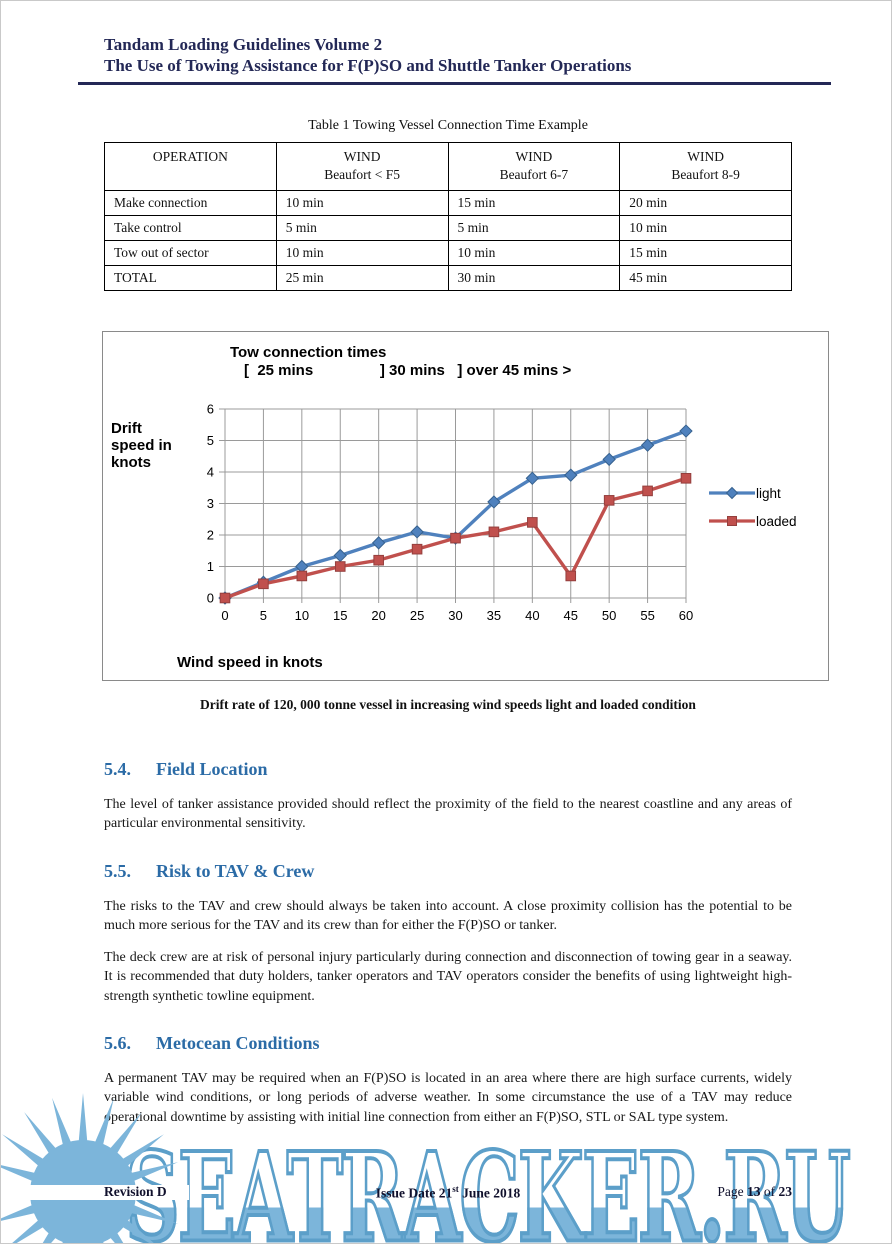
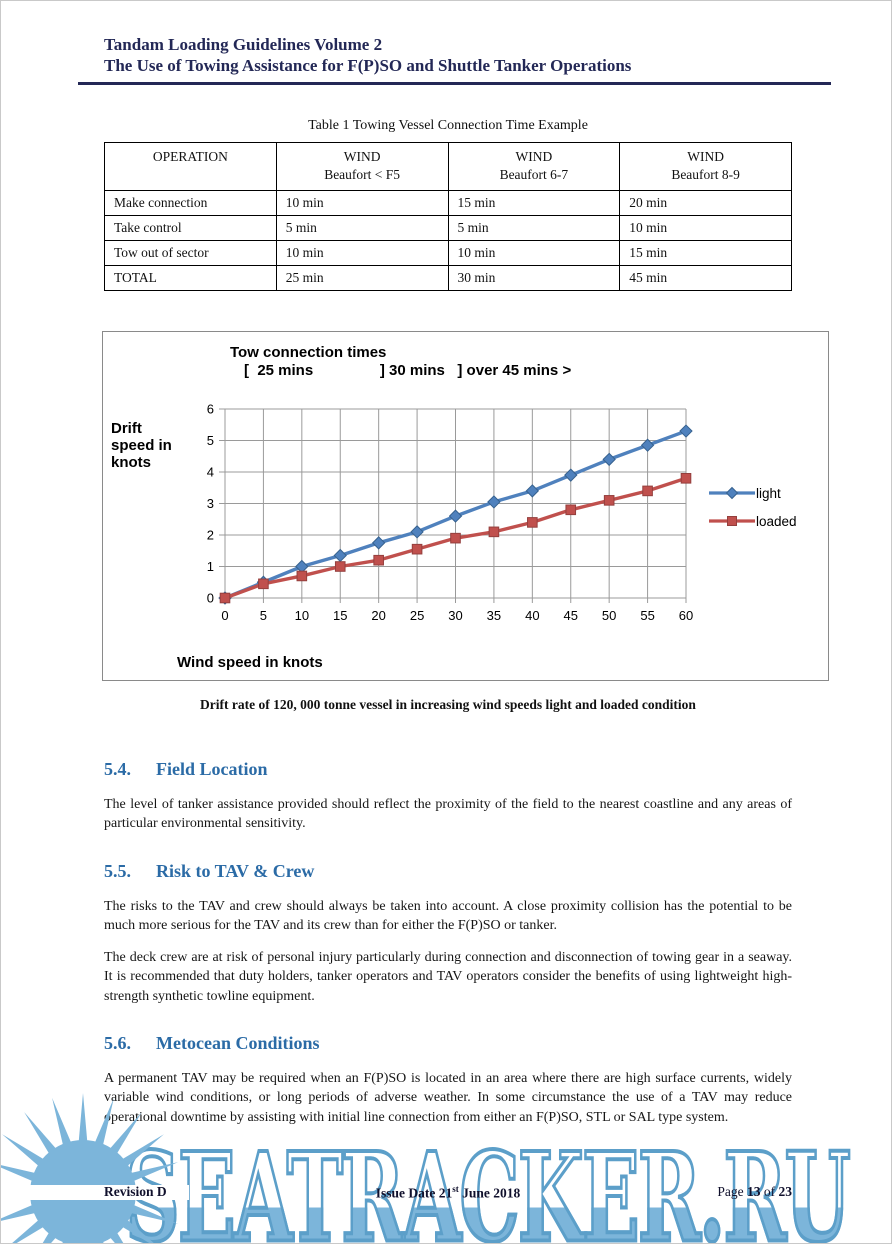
light/30: 1.9 -> 2.6
light/40: 3.8 -> 3.4
loaded/45: 0.7 -> 2.8
